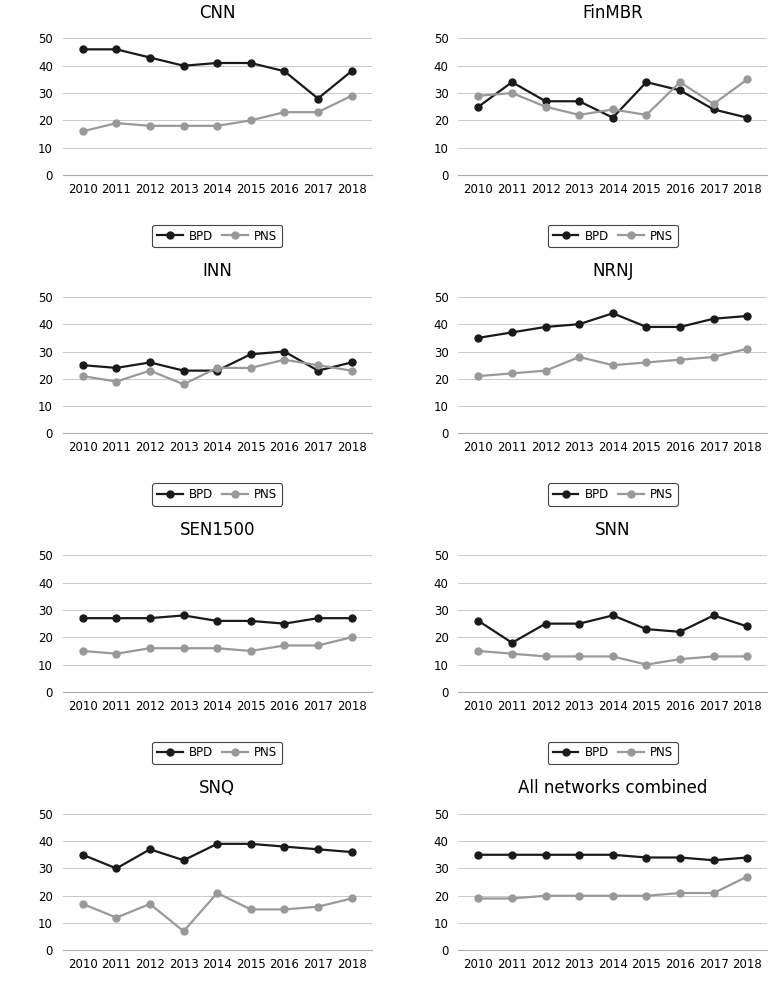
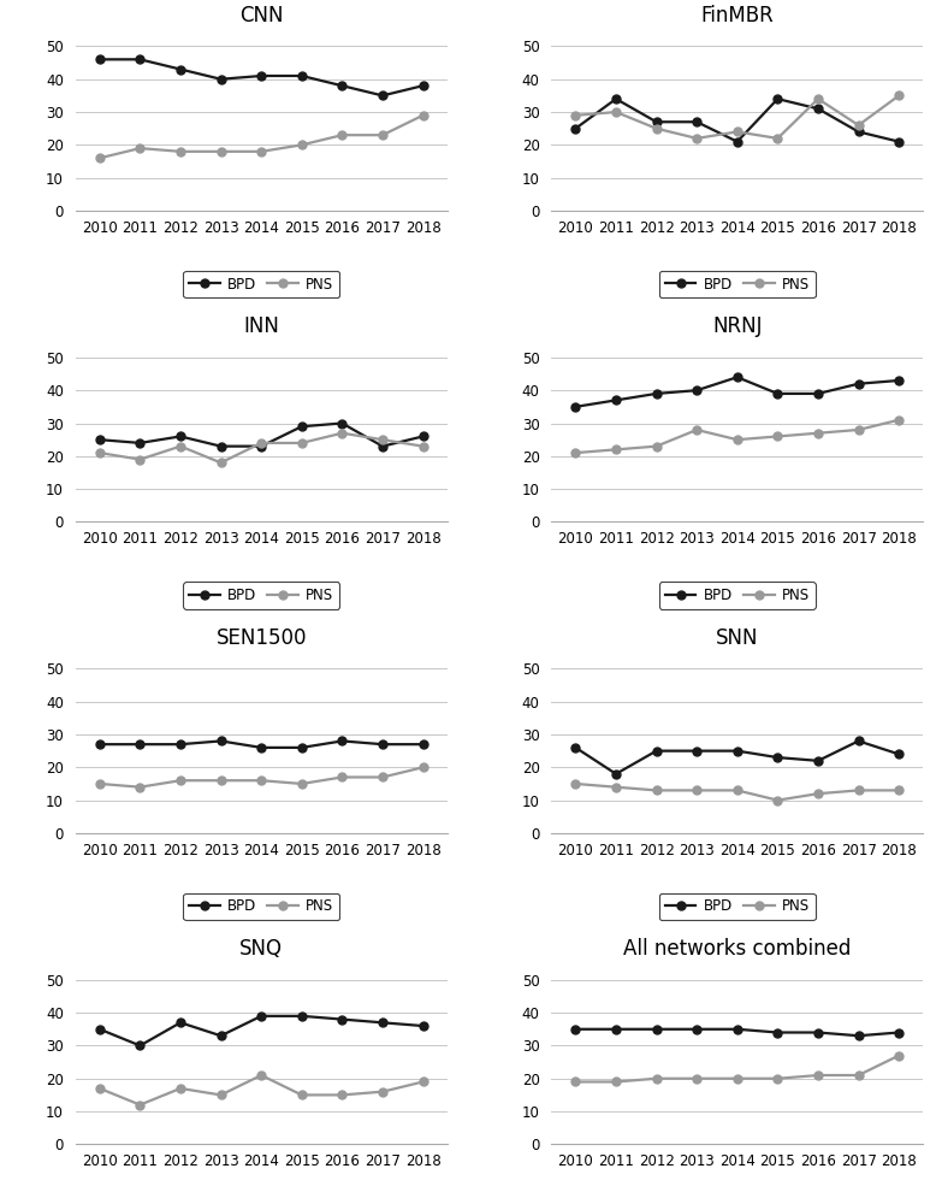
CNN/BPD/2017: 28 -> 35
SEN1500/BPD/2016: 25 -> 28
SNN/BPD/2014: 28 -> 25
SNQ/PNS/2013: 7 -> 15
